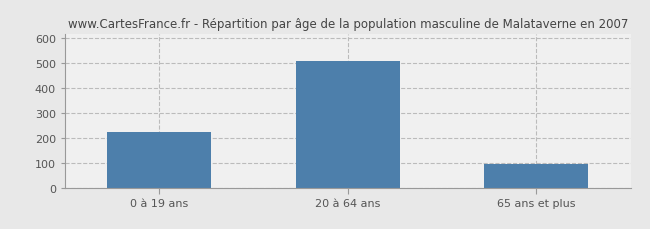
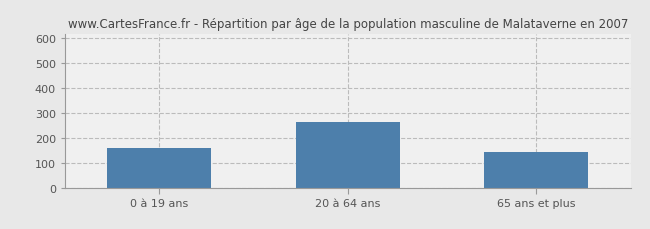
0 à 19 ans: 225 -> 160
20 à 64 ans: 510 -> 265
65 ans et plus: 95 -> 145
